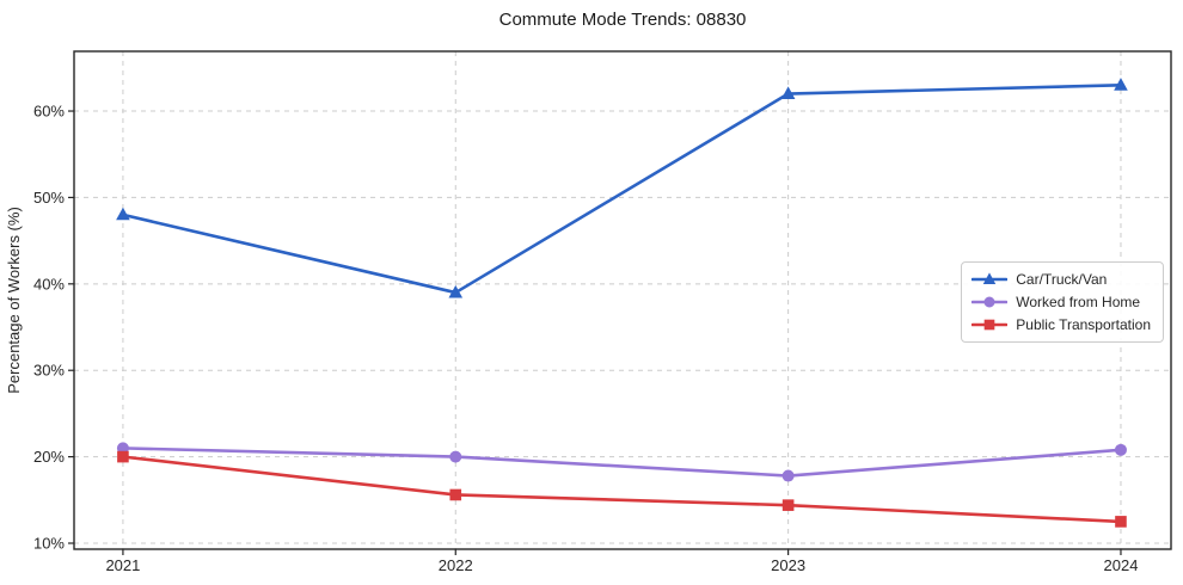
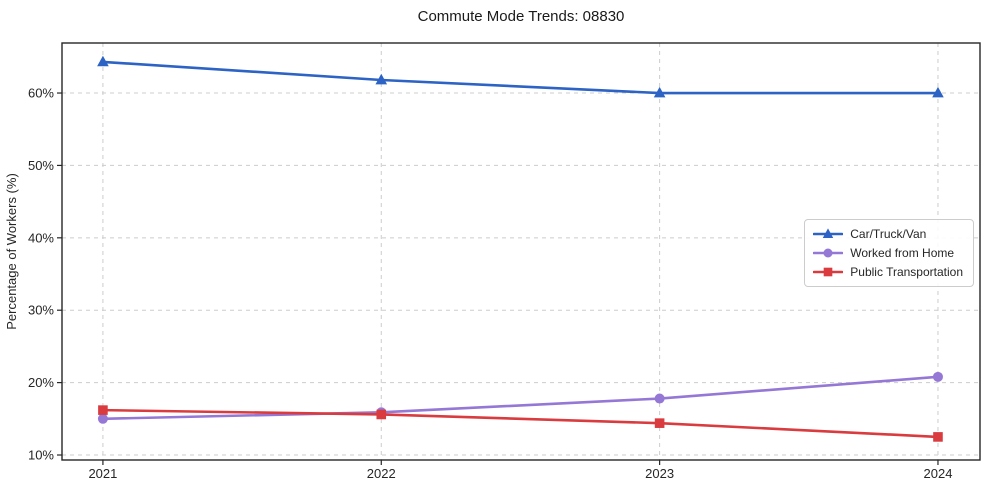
Car/Truck/Van/2021: 48% -> 64%
Worked from Home/2021: 21% -> 15%
Public Transportation/2021: 20% -> 16%
Car/Truck/Van/2022: 39% -> 62%
Worked from Home/2022: 20% -> 16%
Car/Truck/Van/2023: 62% -> 60%
Car/Truck/Van/2024: 63% -> 60%
